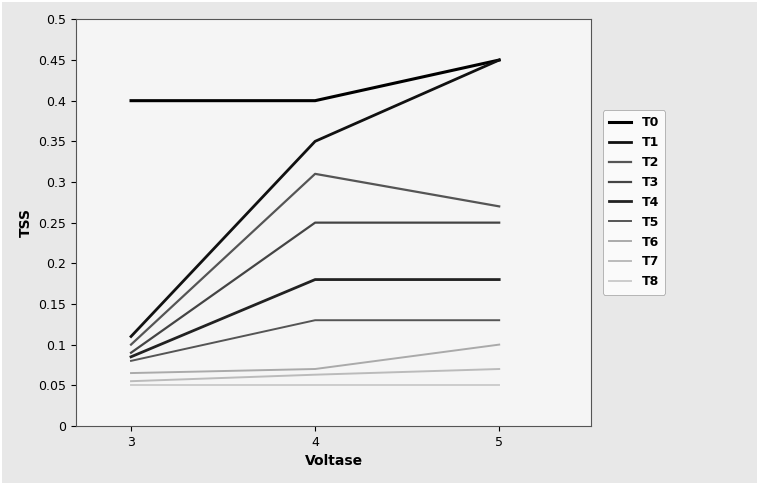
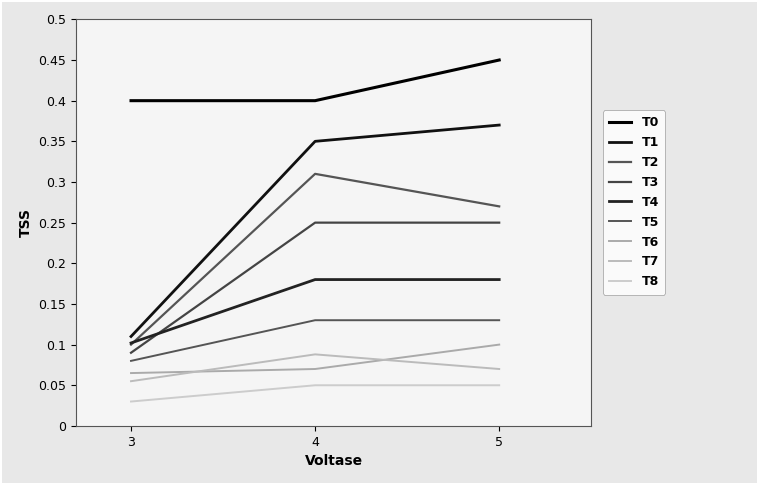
T4/3: 0.085 -> 0.102
T8/3: 0.05 -> 0.03
T7/4: 0.063 -> 0.088
T1/5: 0.45 -> 0.37
